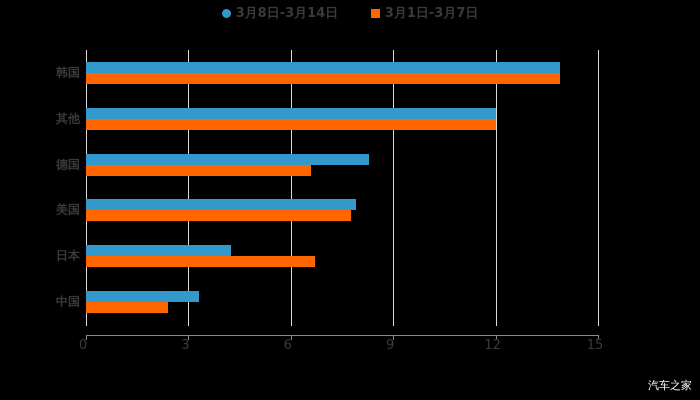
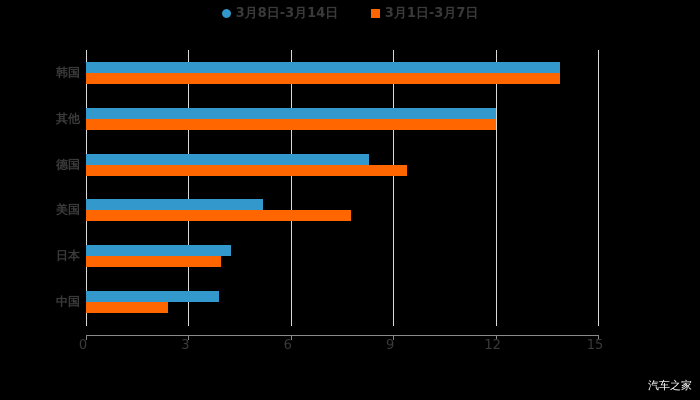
3月1日-3月7日/德国: 6.6 -> 9.4
3月8日-3月14日/美国: 7.9 -> 5.2
3月1日-3月7日/日本: 6.7 -> 4.0
3月8日-3月14日/中国: 3.3 -> 3.9
